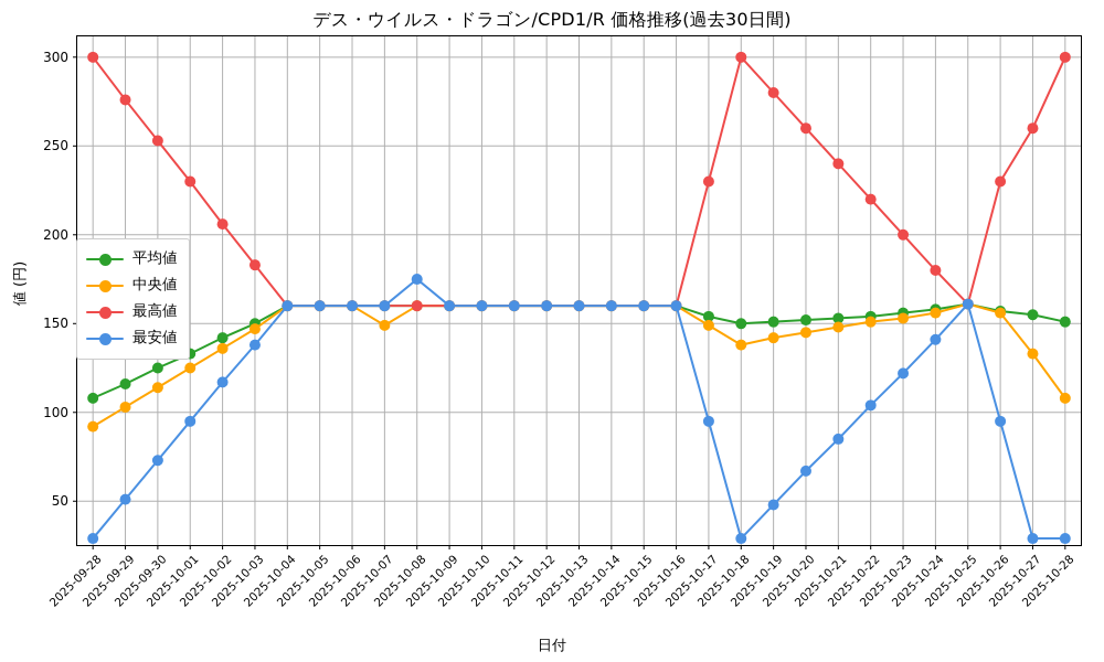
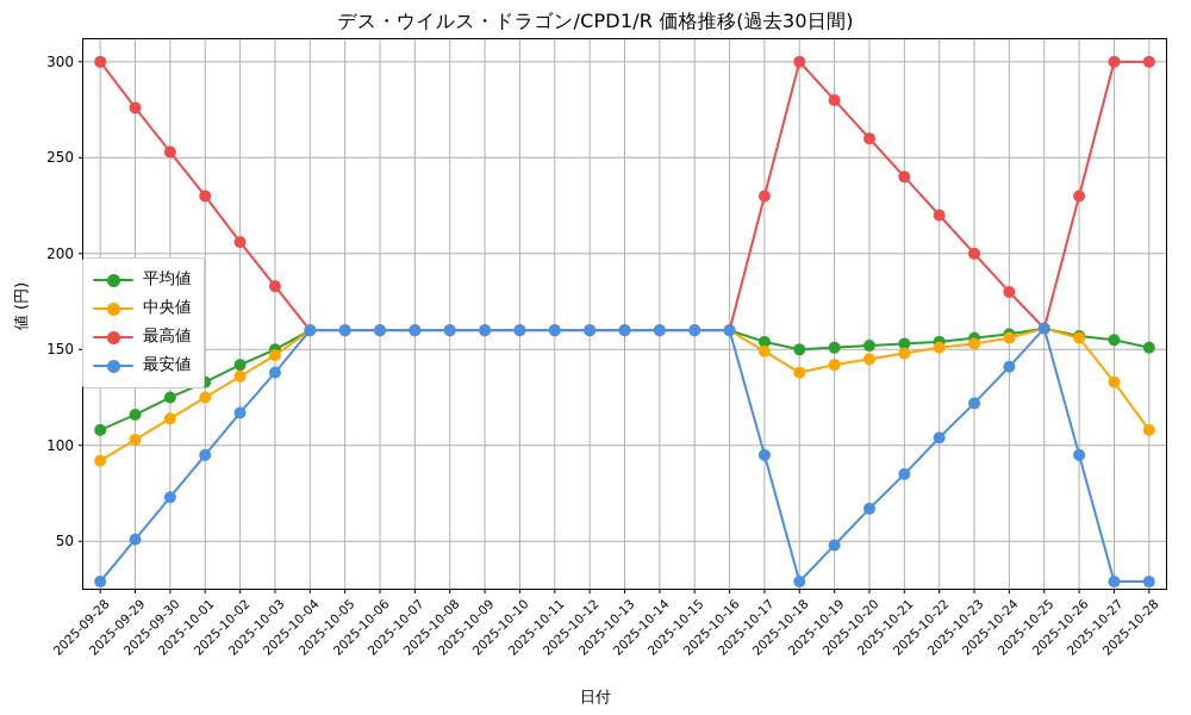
中央値/2025-10-07: 149 -> 160
最安値/2025-10-08: 175 -> 160
最高値/2025-10-27: 260 -> 300
